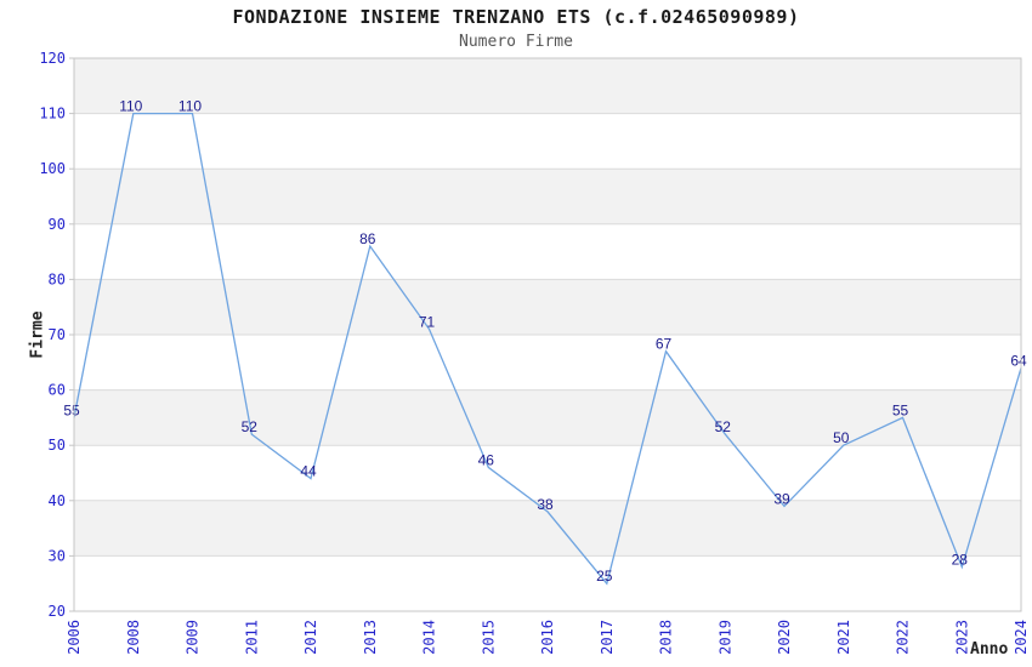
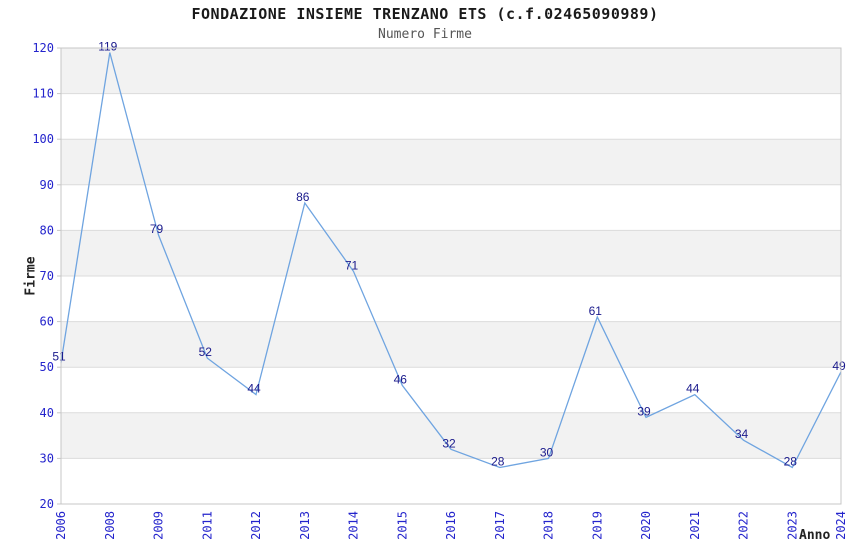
2006: 55 -> 51
2008: 110 -> 119
2009: 110 -> 79
2016: 38 -> 32
2017: 25 -> 28
2018: 67 -> 30
2019: 52 -> 61
2021: 50 -> 44
2022: 55 -> 34
2024: 64 -> 49
